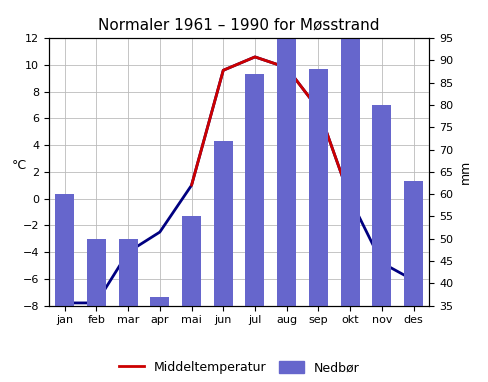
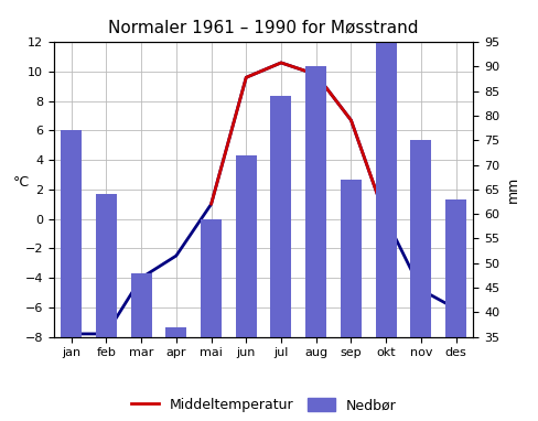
Nedbør/jan: 60 -> 77
Nedbør/feb: 50 -> 64
Nedbør/mar: 50 -> 48
Nedbør/mai: 55 -> 59
Nedbør/jul: 87 -> 84
Nedbør/aug: 95 -> 90
Nedbør/sep: 88 -> 67
Nedbør/nov: 80 -> 75
